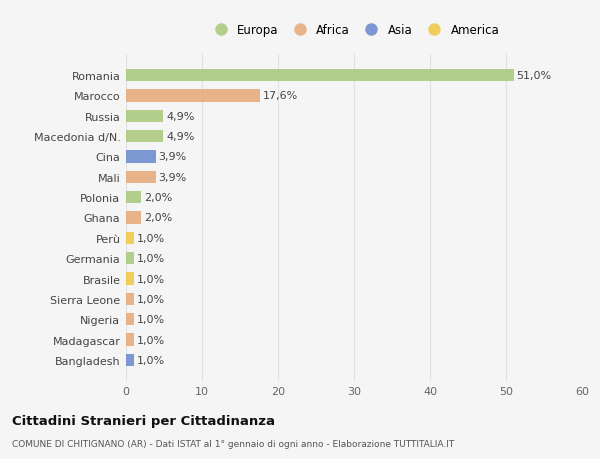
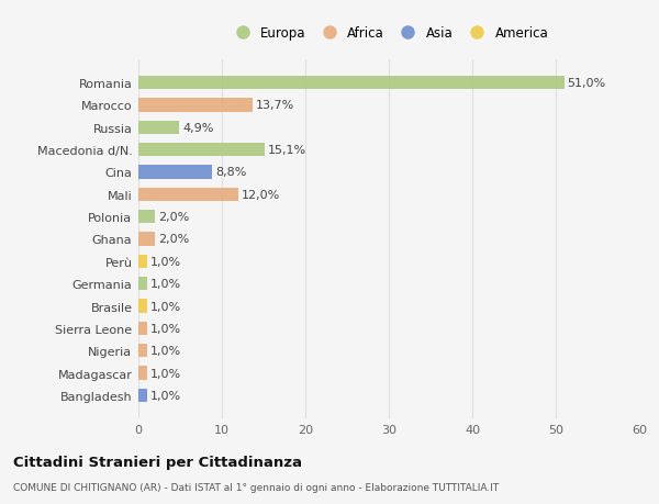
Marocco: 17,6% -> 13,7%
Macedonia d/N.: 4,9% -> 15,1%
Cina: 3,9% -> 8,8%
Mali: 3,9% -> 12,0%
